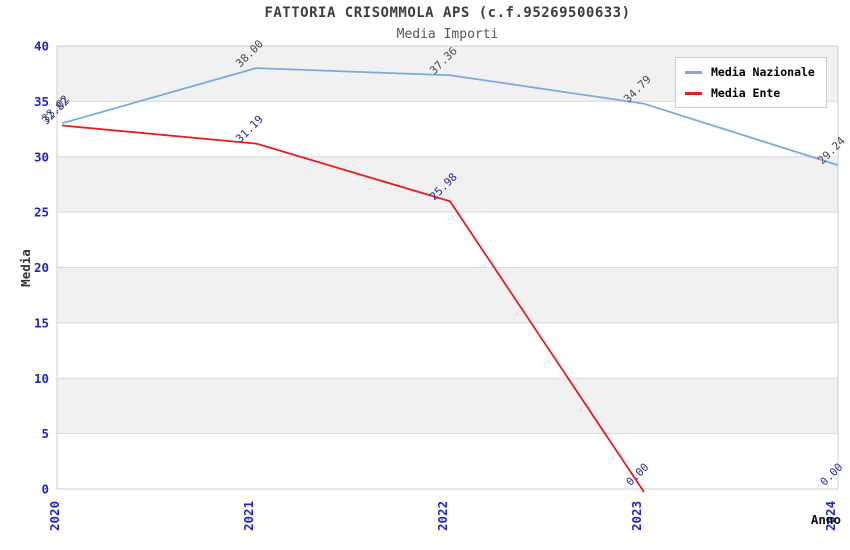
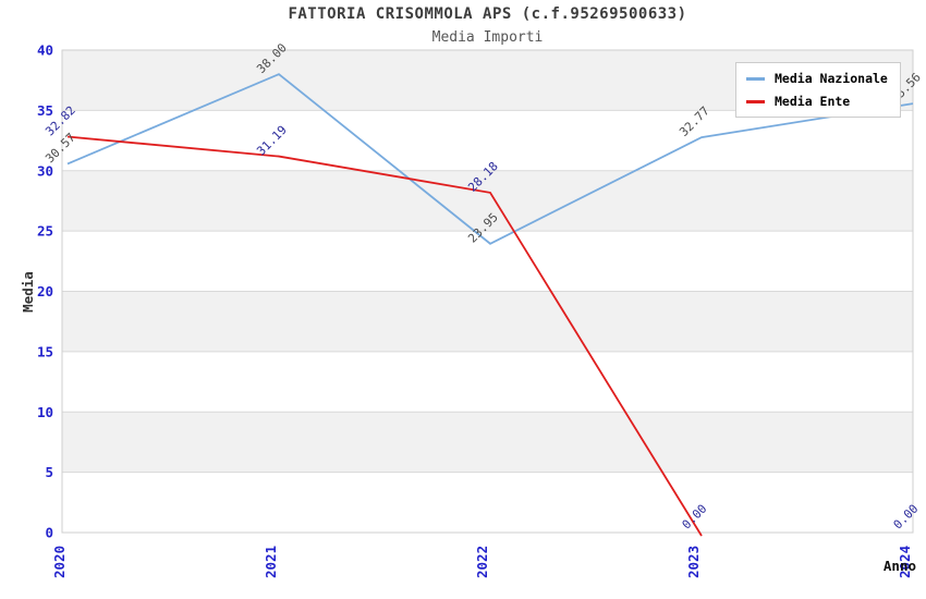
Media Nazionale/2020: 33.02 -> 30.57
Media Nazionale/2022: 37.36 -> 23.95
Media Ente/2022: 25.98 -> 28.18
Media Nazionale/2023: 34.79 -> 32.77
Media Nazionale/2024: 29.24 -> 35.56
